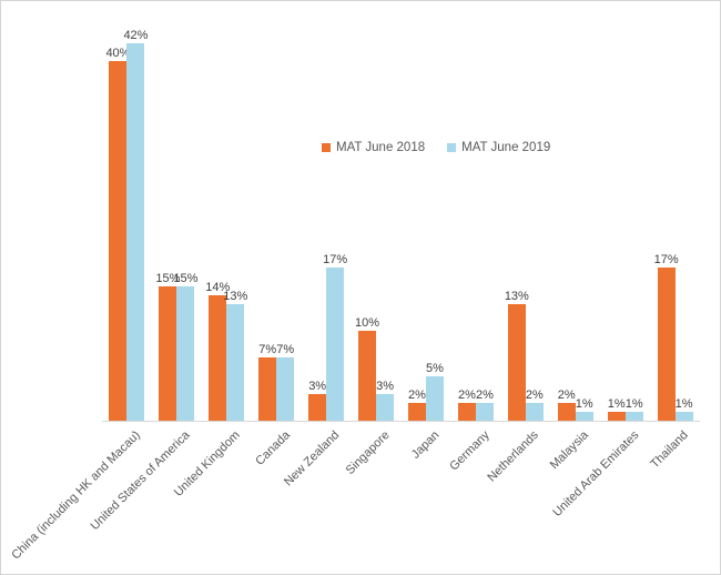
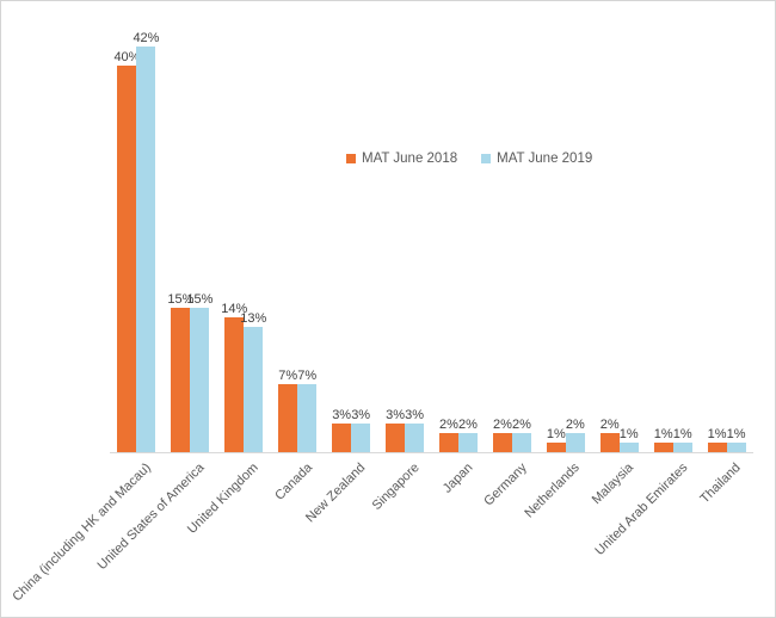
MAT June 2019/New Zealand: 17% -> 3%
MAT June 2018/Singapore: 10% -> 3%
MAT June 2019/Japan: 5% -> 2%
MAT June 2018/Netherlands: 13% -> 1%
MAT June 2018/Thailand: 17% -> 1%
